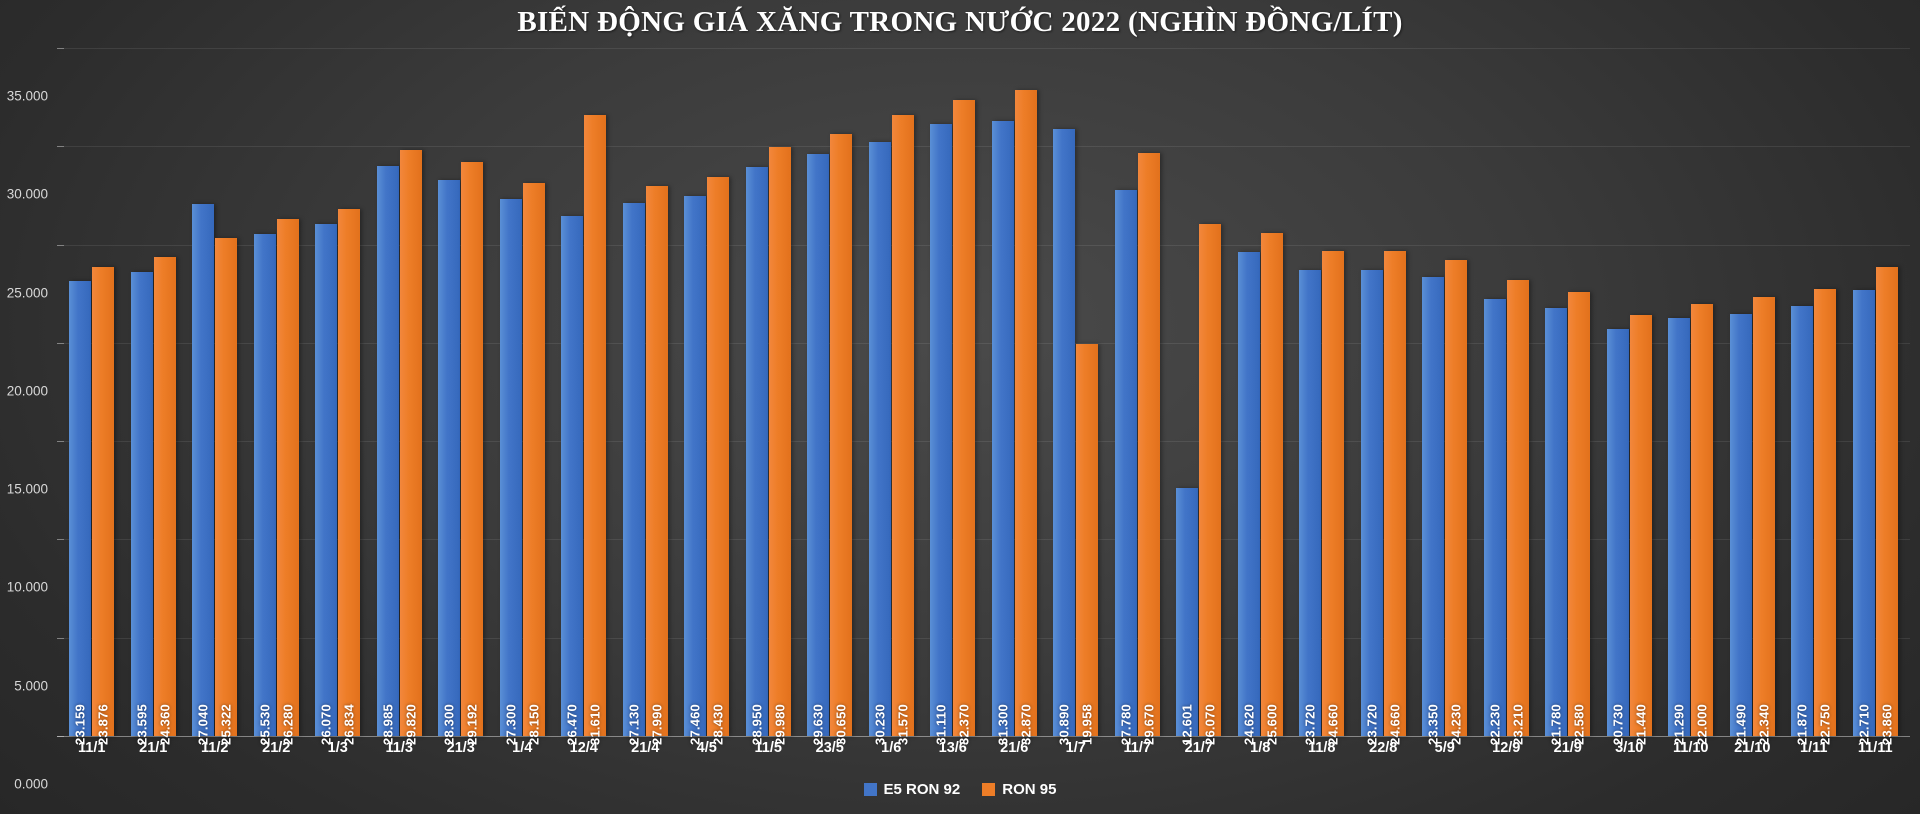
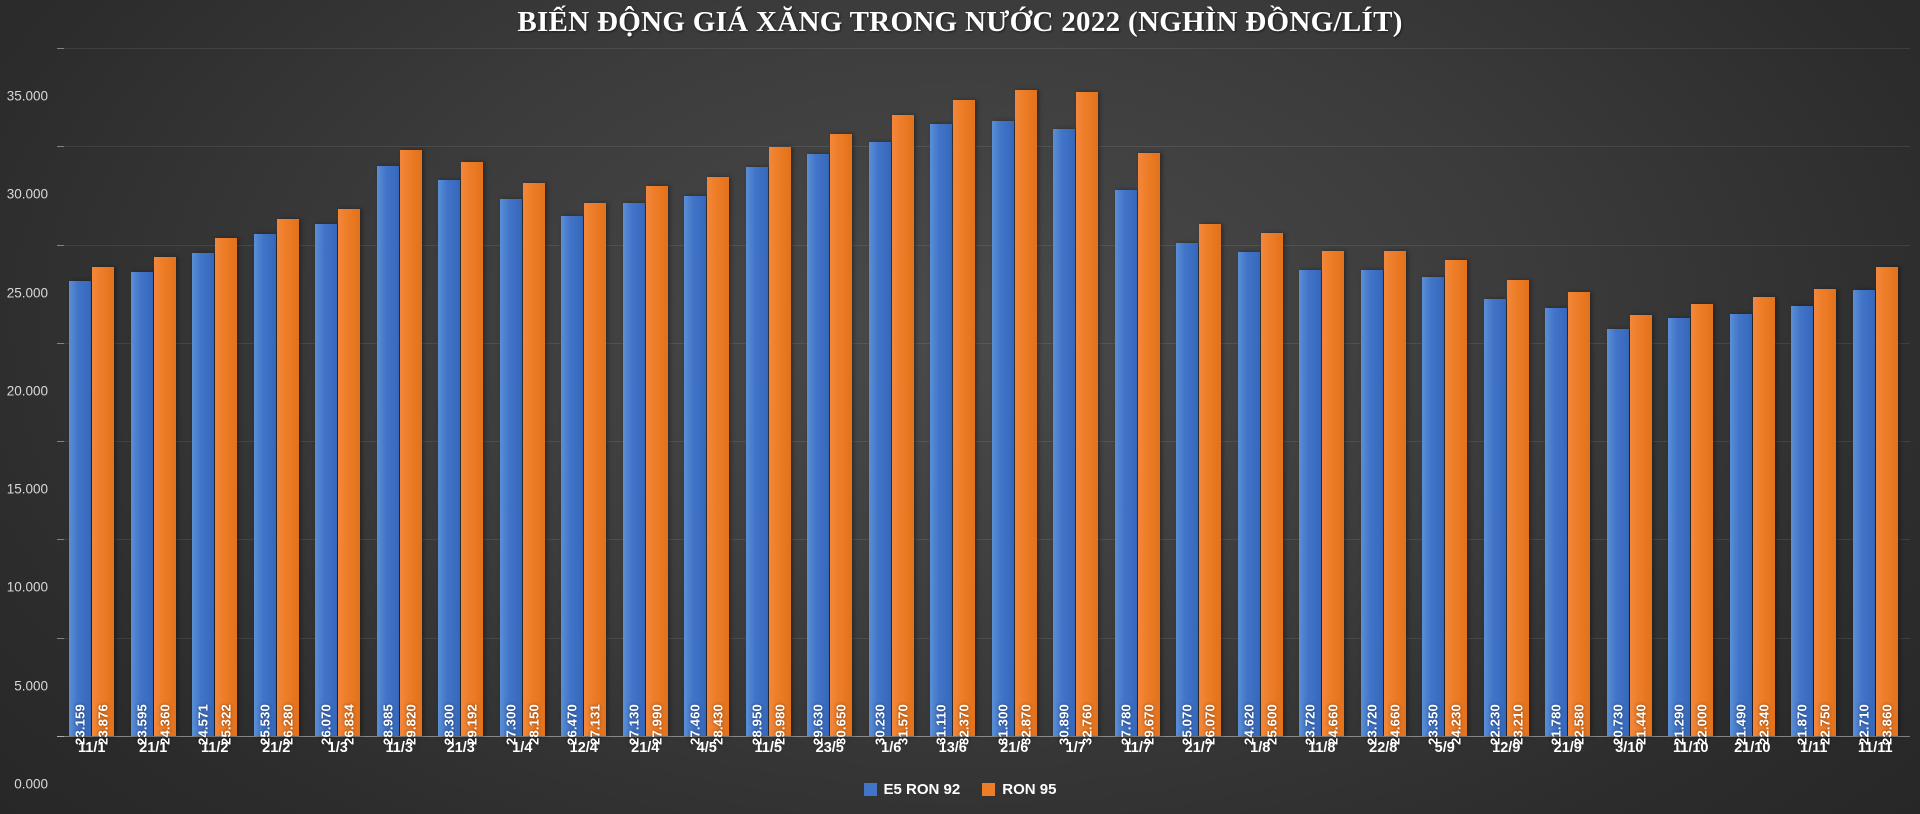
E5 RON 92/11/2: 27.040 -> 24.571
RON 95/12/4: 31.610 -> 27.131
RON 95/1/7: 19.958 -> 32.760
E5 RON 92/21/7: 12.601 -> 25.070
